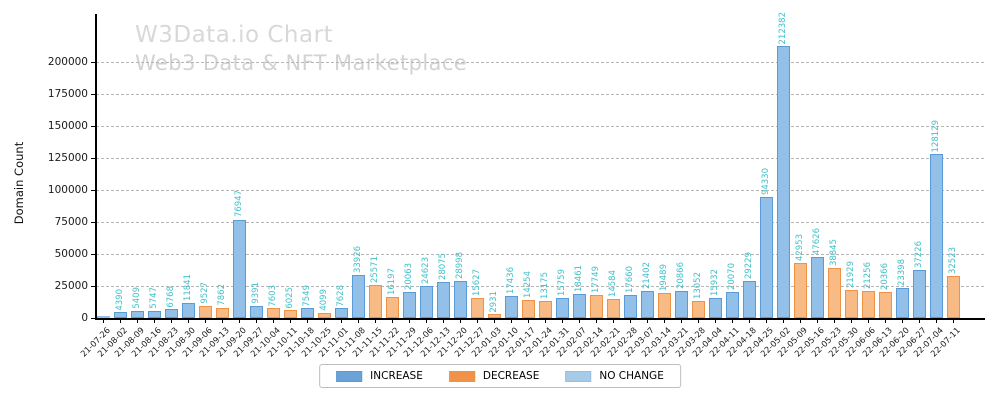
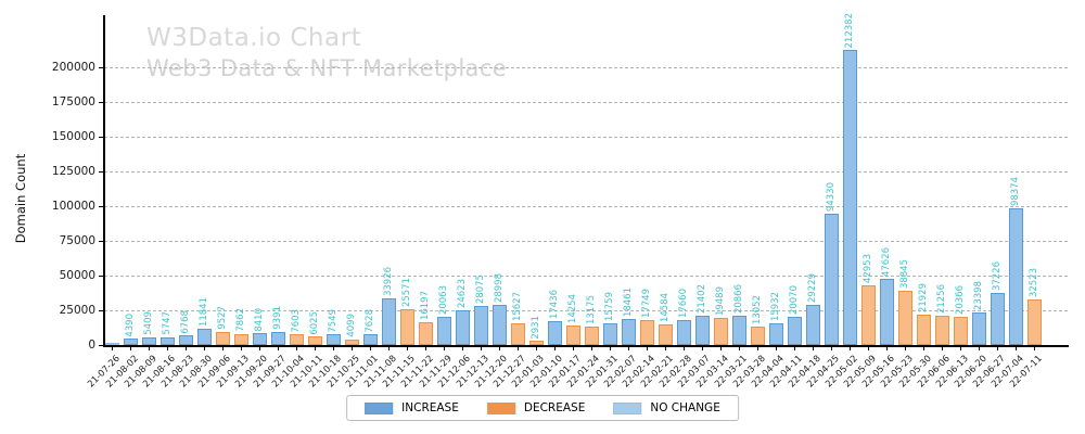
21-09-20: 76947 -> 8410
22-07-04: 128129 -> 98374
